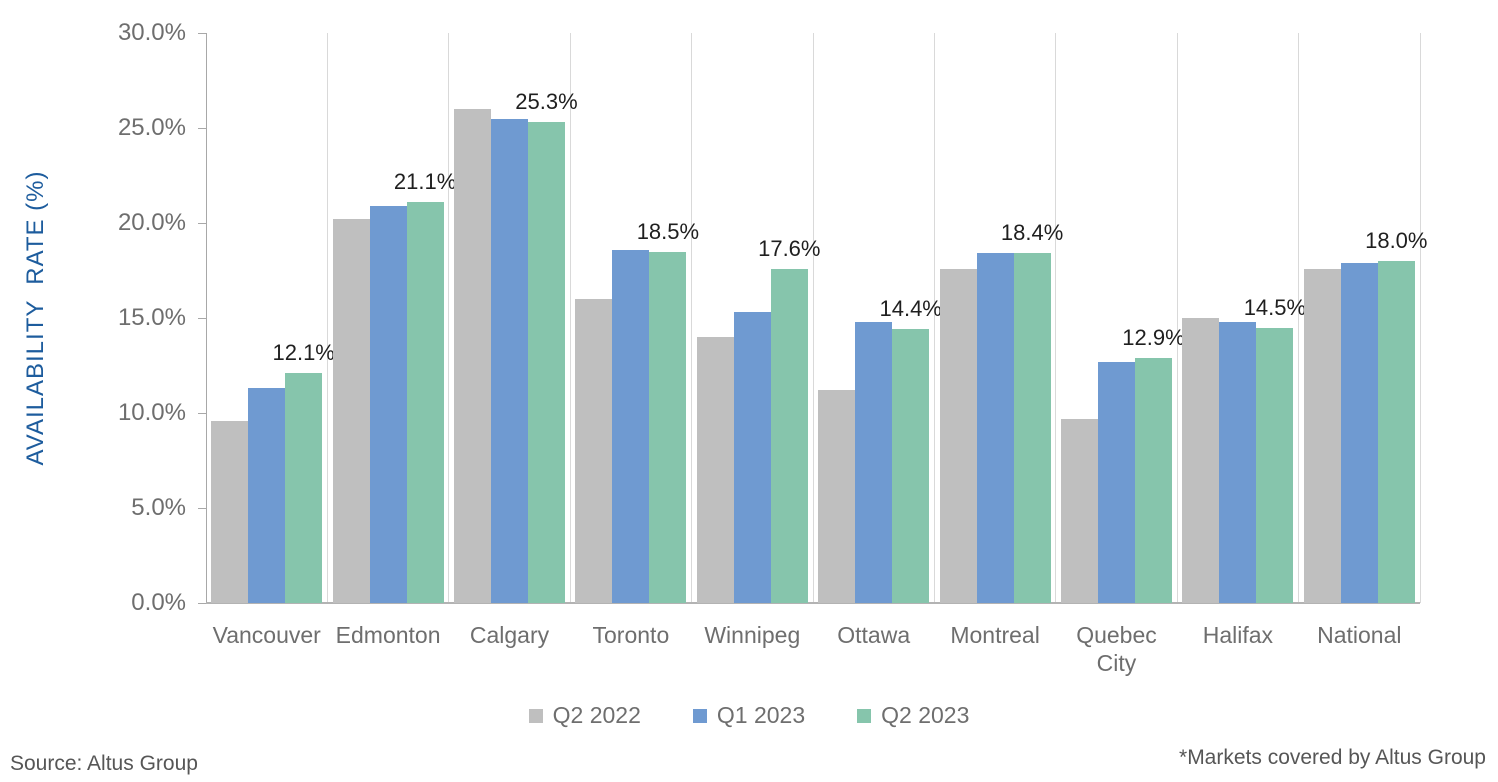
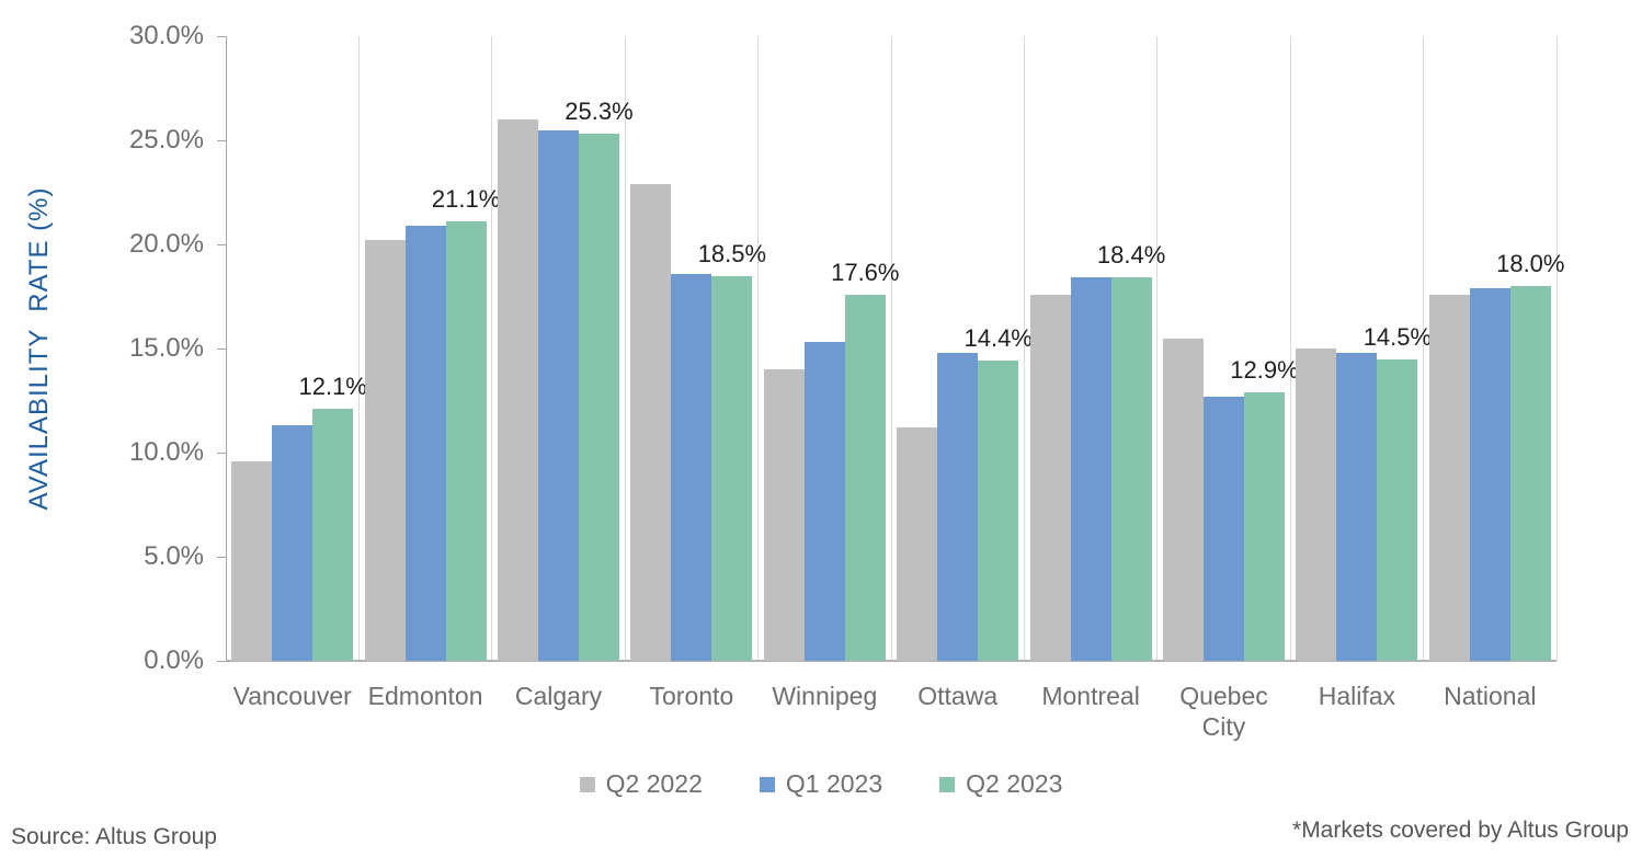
Q2 2022/Toronto: 16.0% -> 22.9%
Q2 2022/Quebec City: 9.7% -> 15.5%
